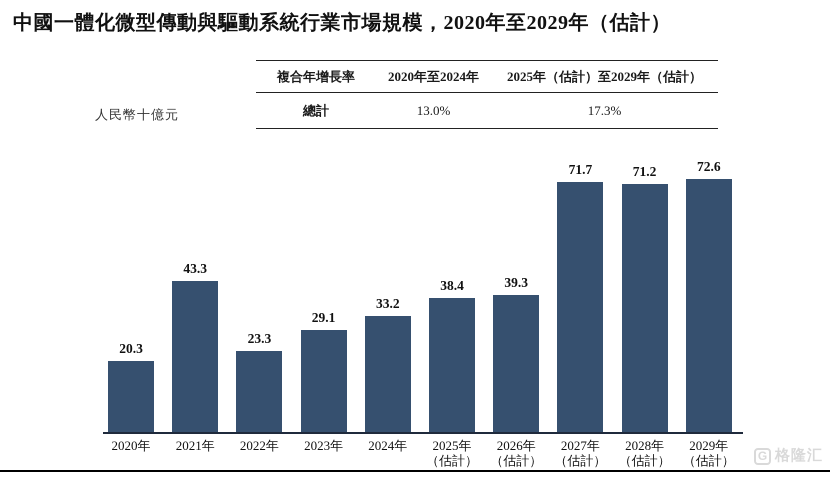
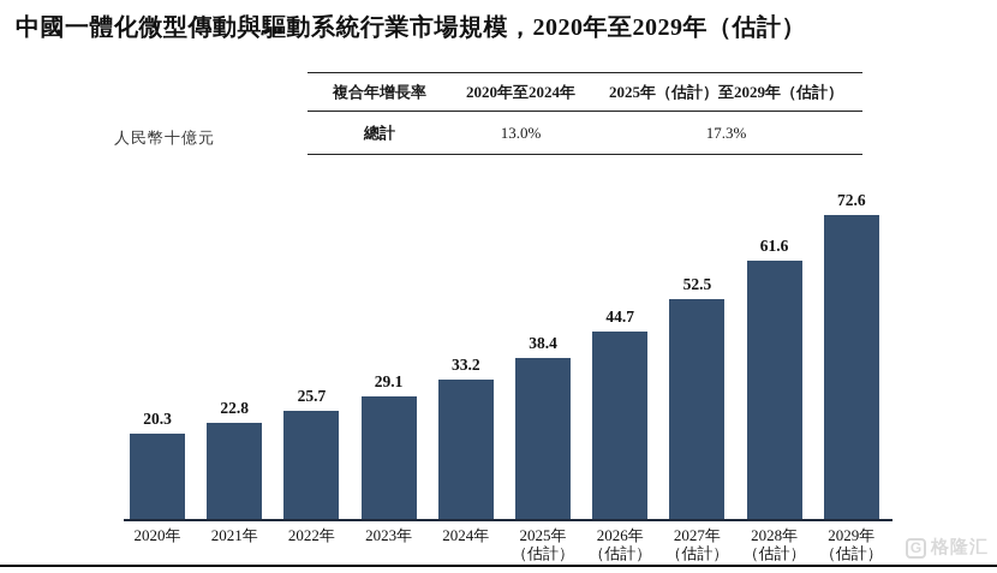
2021年: 43.3 -> 22.8
2022年: 23.3 -> 25.7
2026年 （估計）: 39.3 -> 44.7
2027年 （估計）: 71.7 -> 52.5
2028年 （估計）: 71.2 -> 61.6
